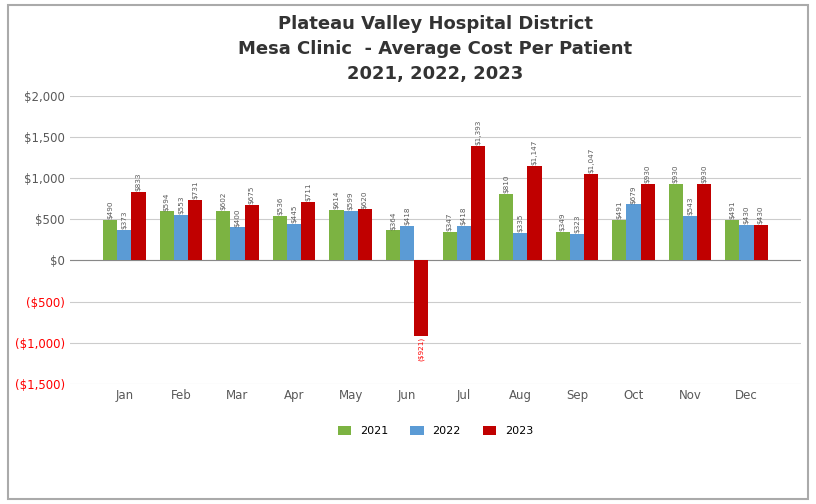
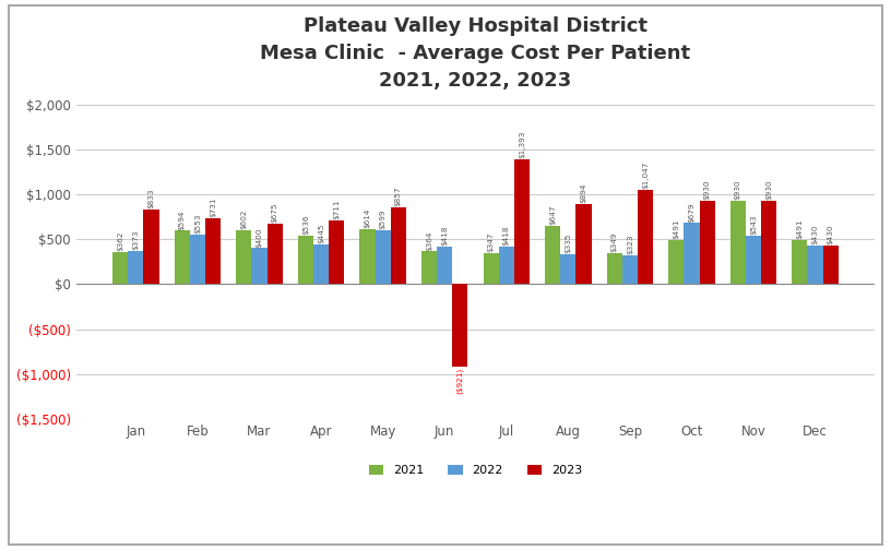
2021/Jan: $490 -> $362
2023/May: $620 -> $857
2021/Aug: $810 -> $647
2023/Aug: $1,147 -> $894
